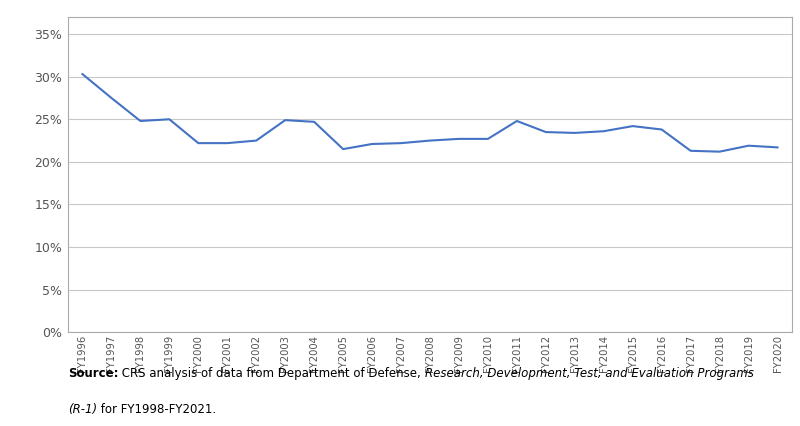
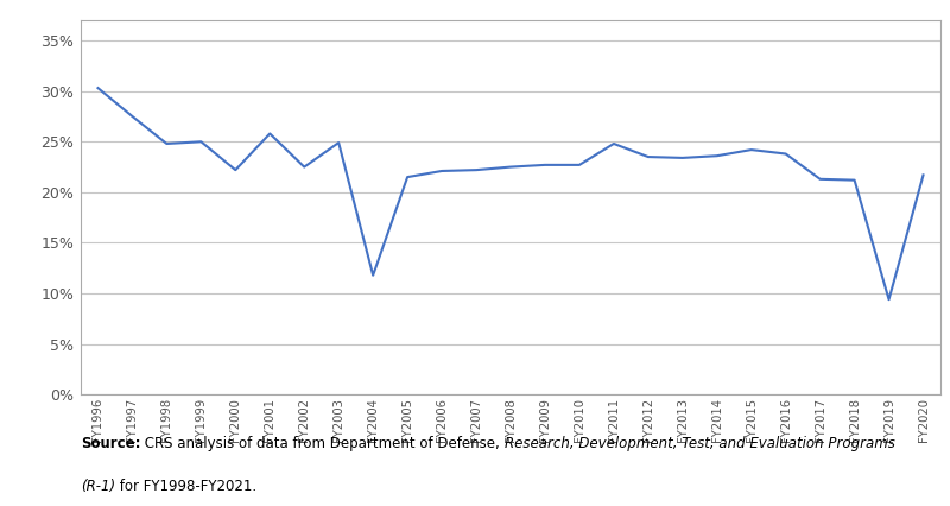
FY2001: 22.2% -> 25.8%
FY2004: 24.7% -> 11.8%
FY2019: 21.9% -> 9.4%
